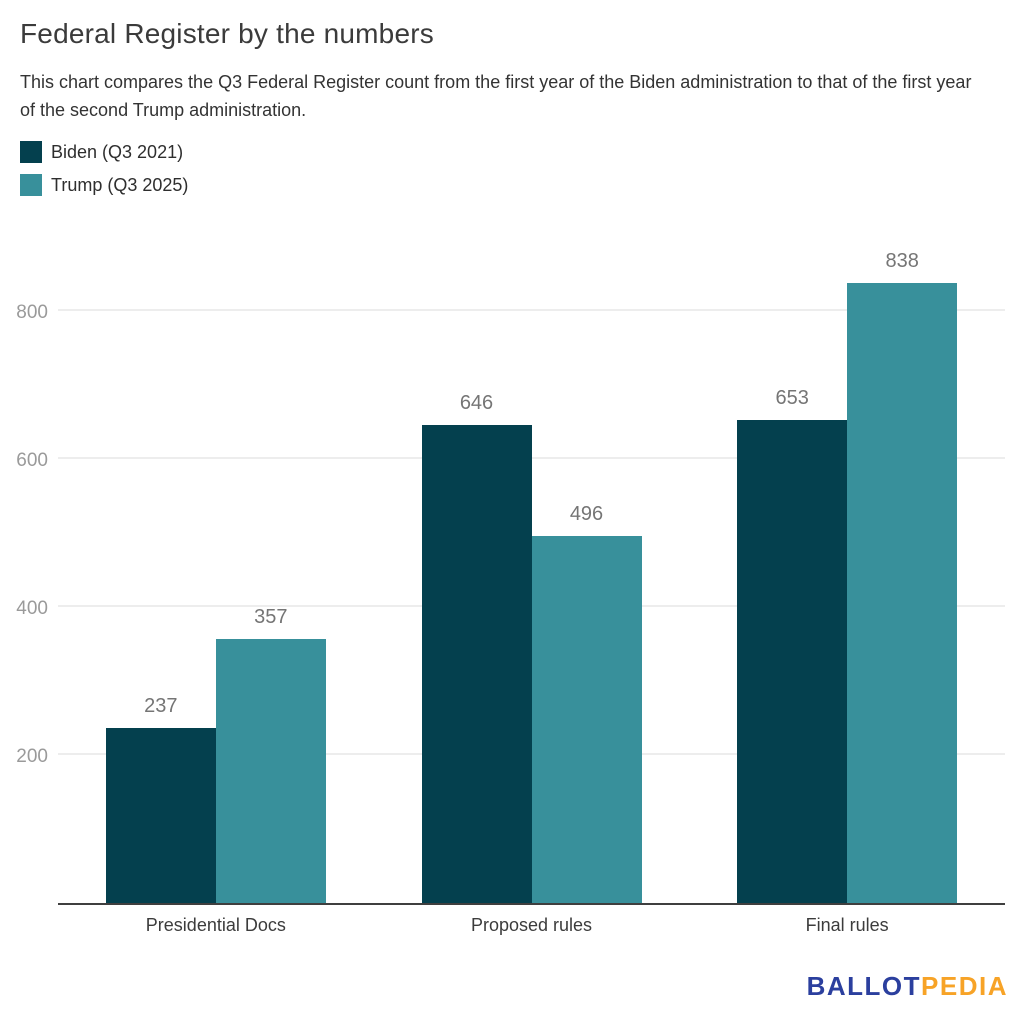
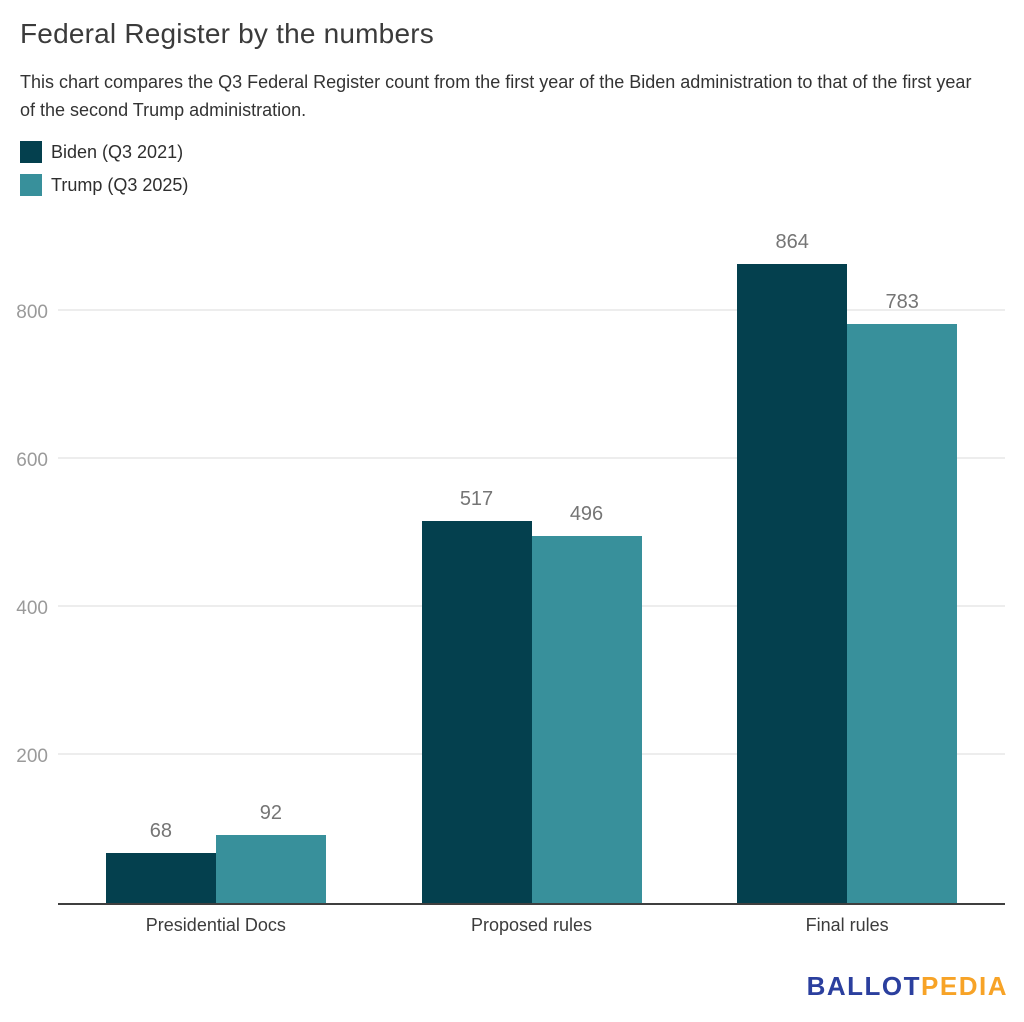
Biden (Q3 2021)/Presidential Docs: 237 -> 68
Trump (Q3 2025)/Presidential Docs: 357 -> 92
Biden (Q3 2021)/Proposed rules: 646 -> 517
Biden (Q3 2021)/Final rules: 653 -> 864
Trump (Q3 2025)/Final rules: 838 -> 783
